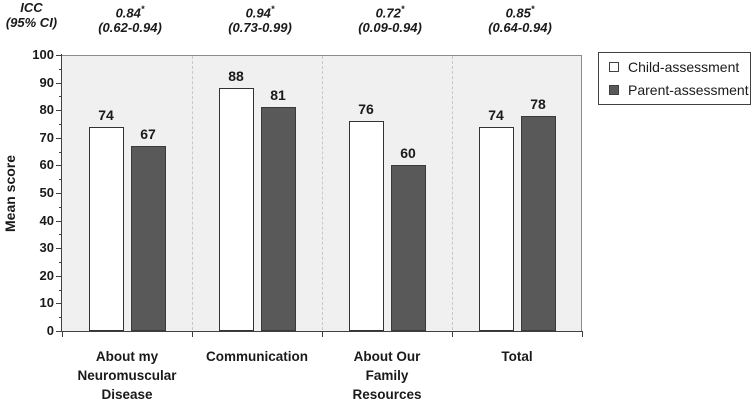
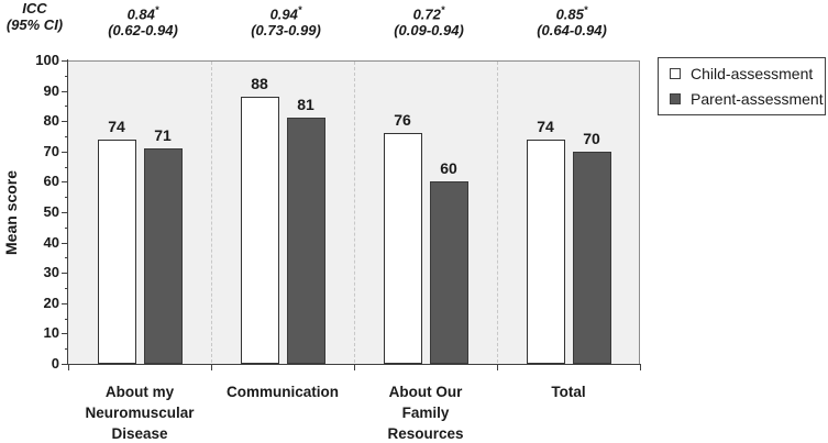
Parent-assessment/About my Neuromuscular Disease: 67 -> 71
Parent-assessment/Total: 78 -> 70
